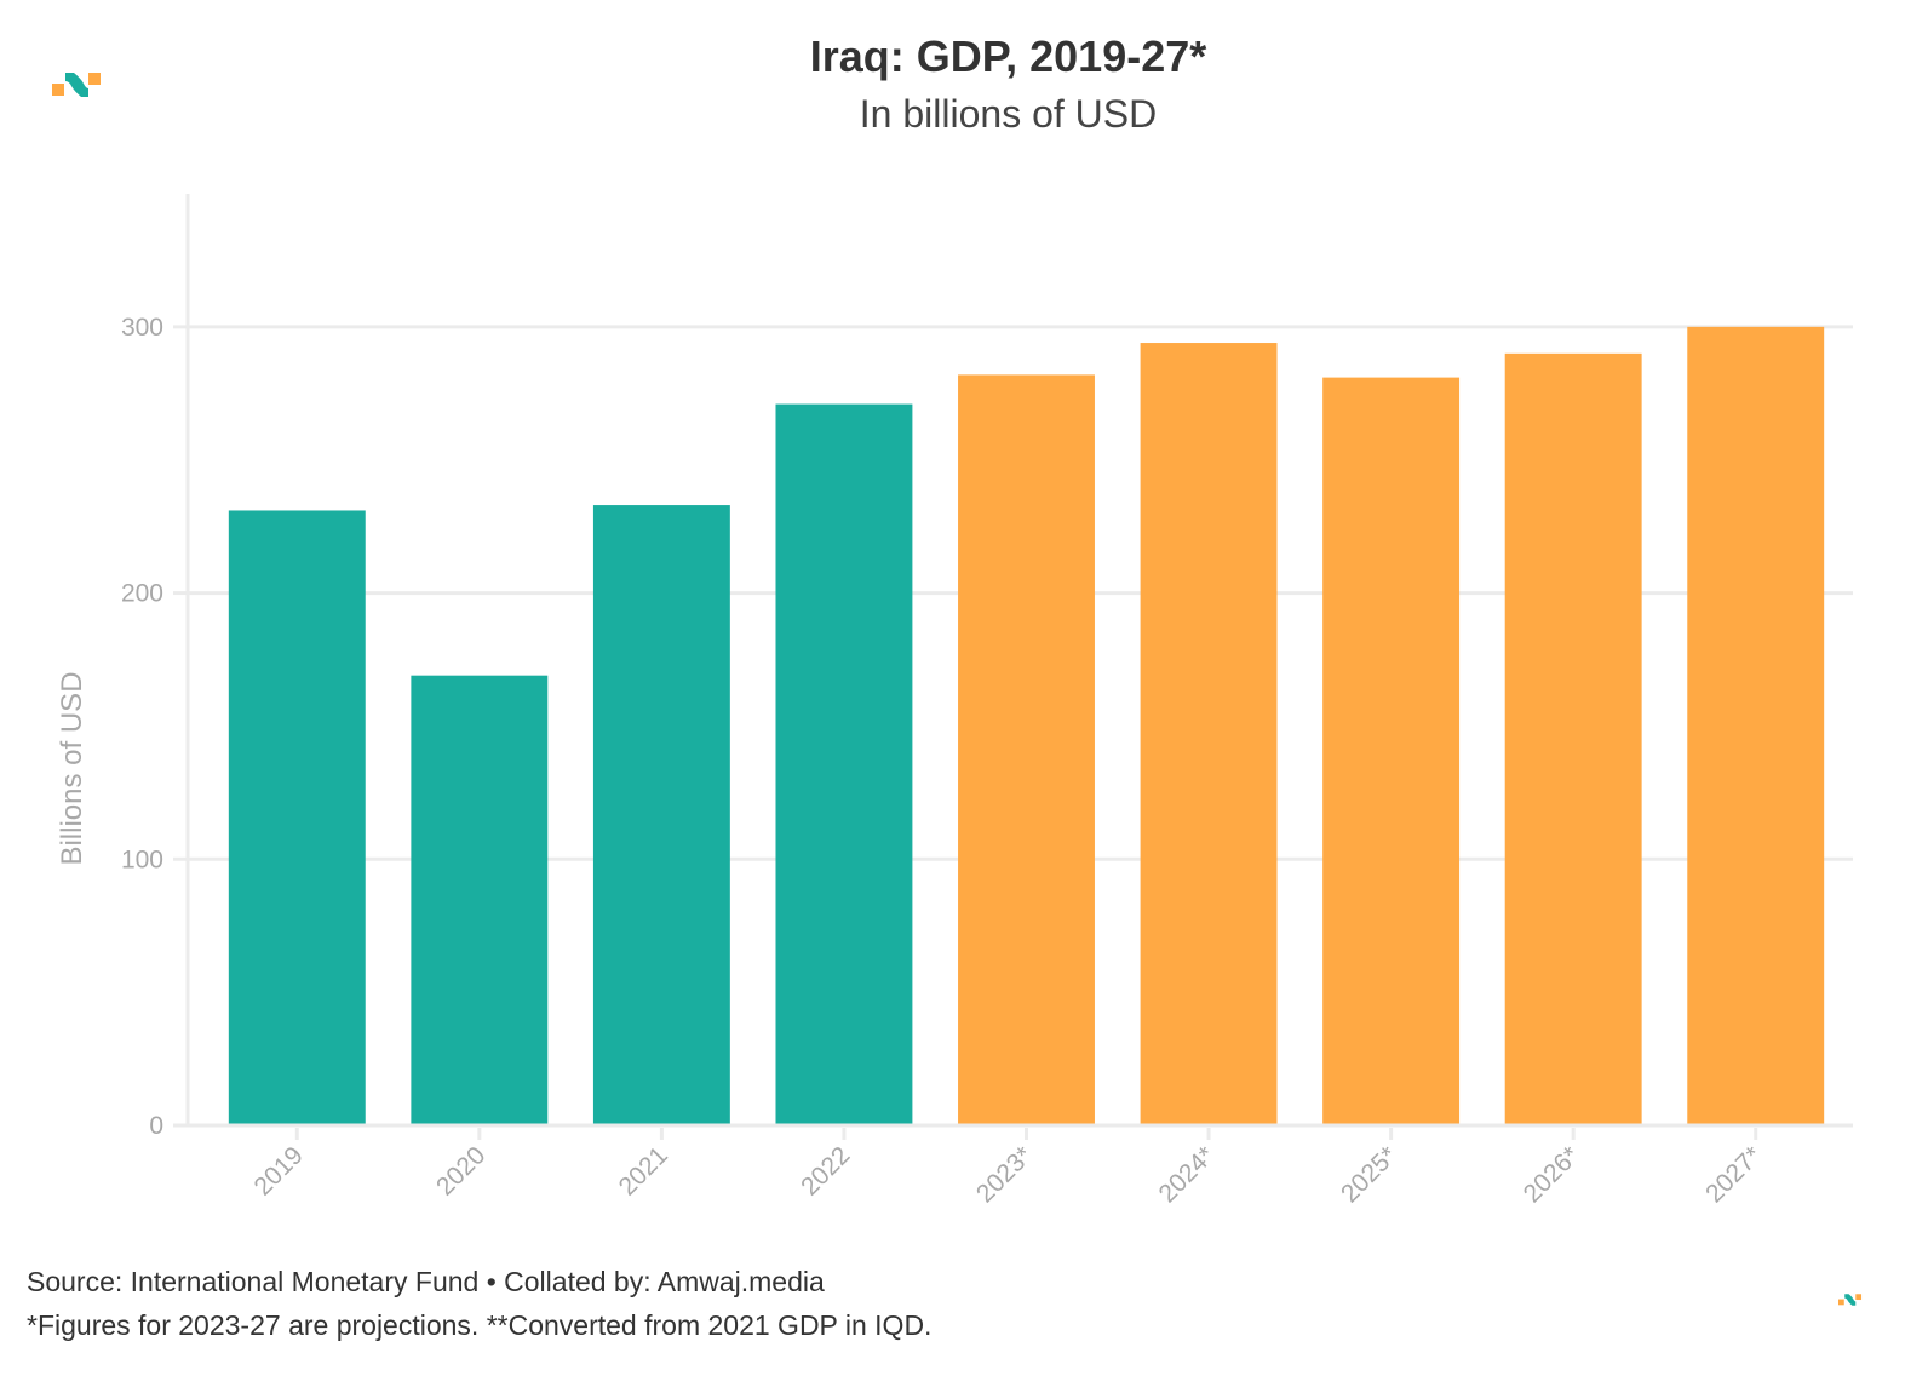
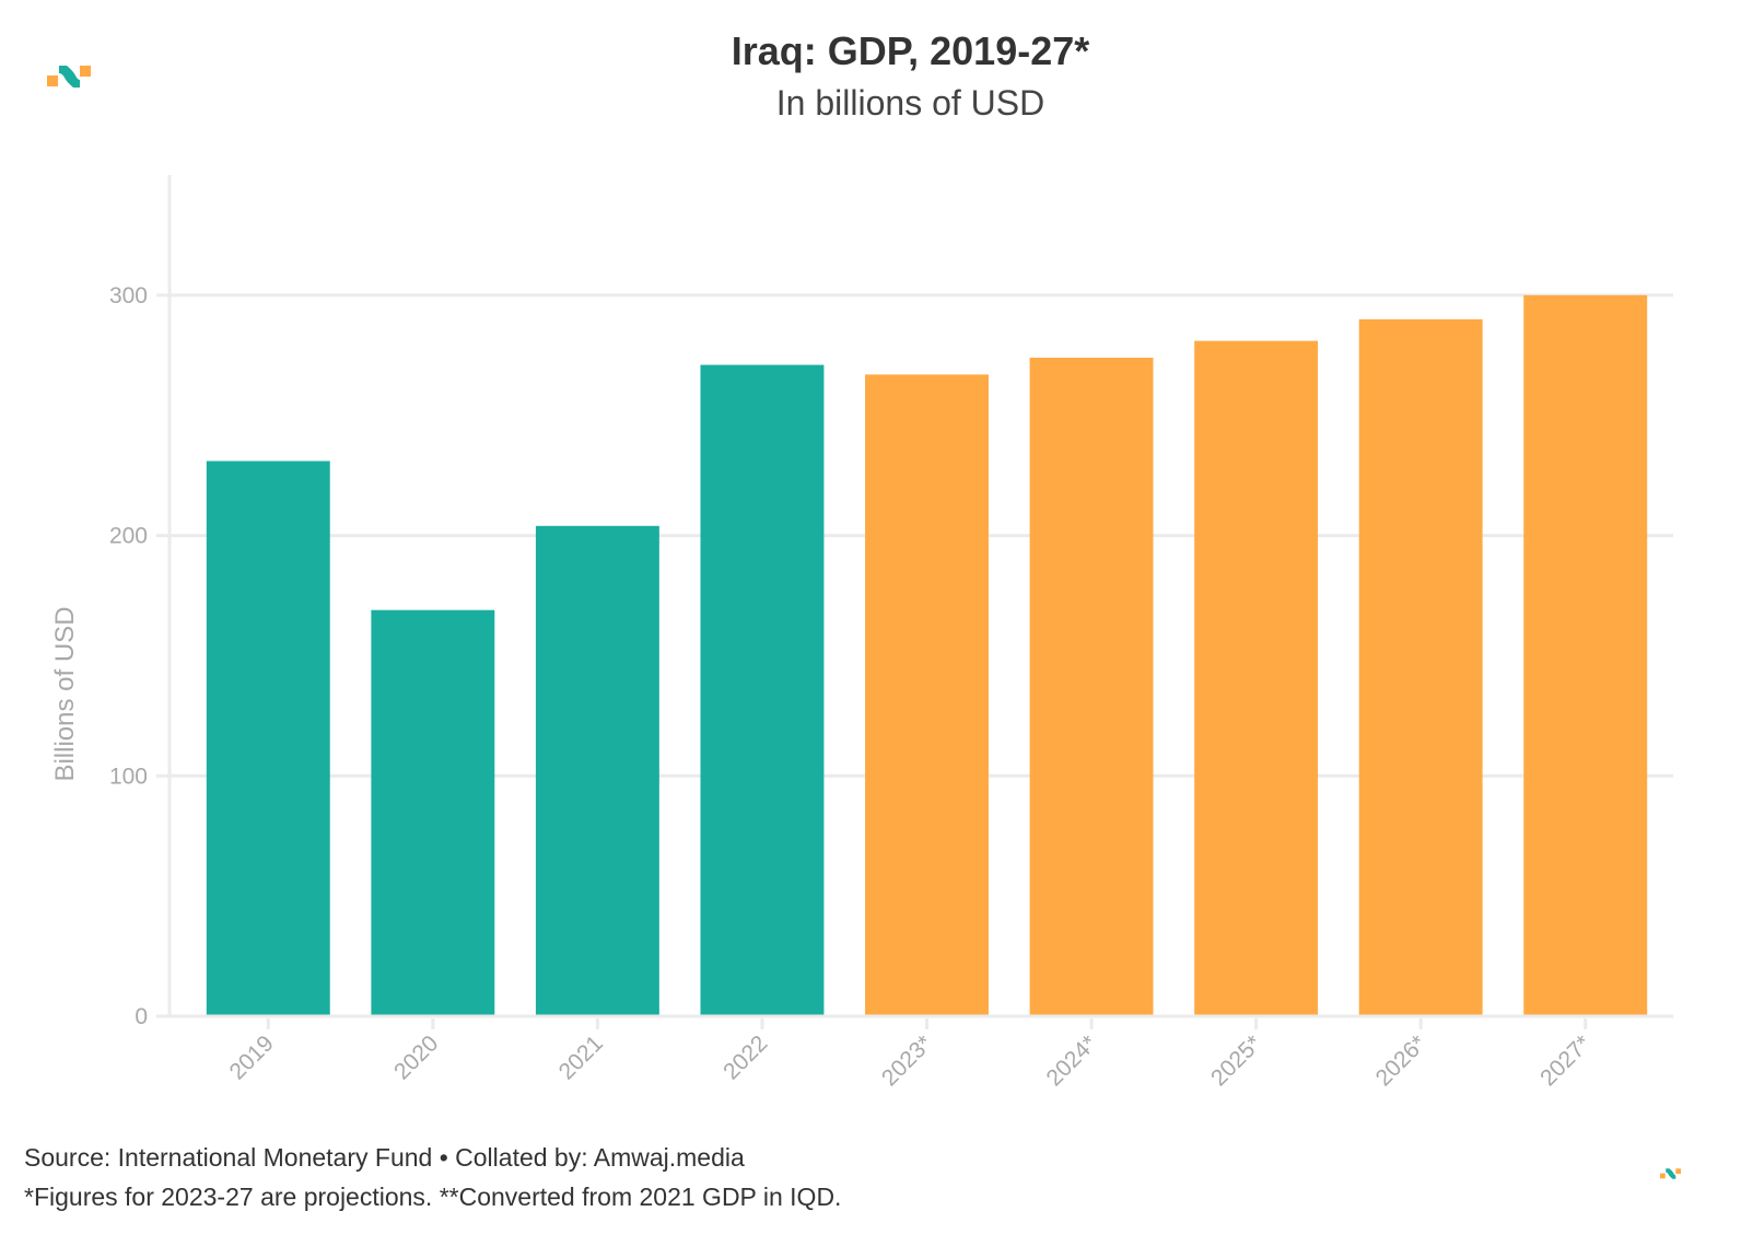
2021: 233 -> 204
2023*: 282 -> 267
2024*: 294 -> 274
